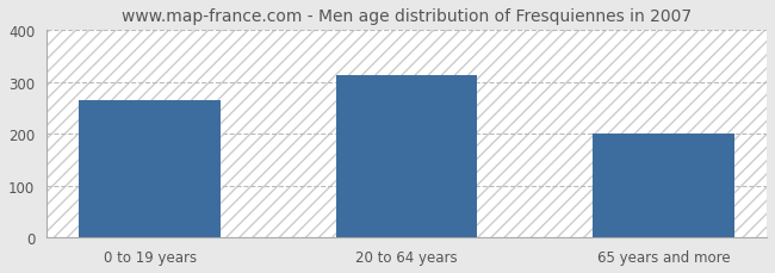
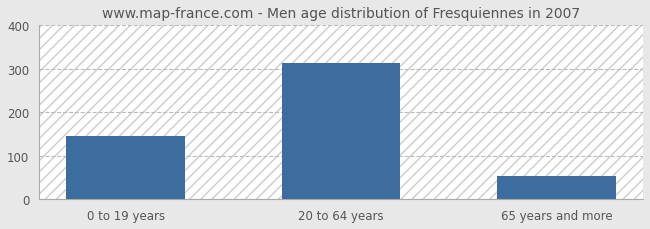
0 to 19 years: 265 -> 145
65 years and more: 200 -> 54
